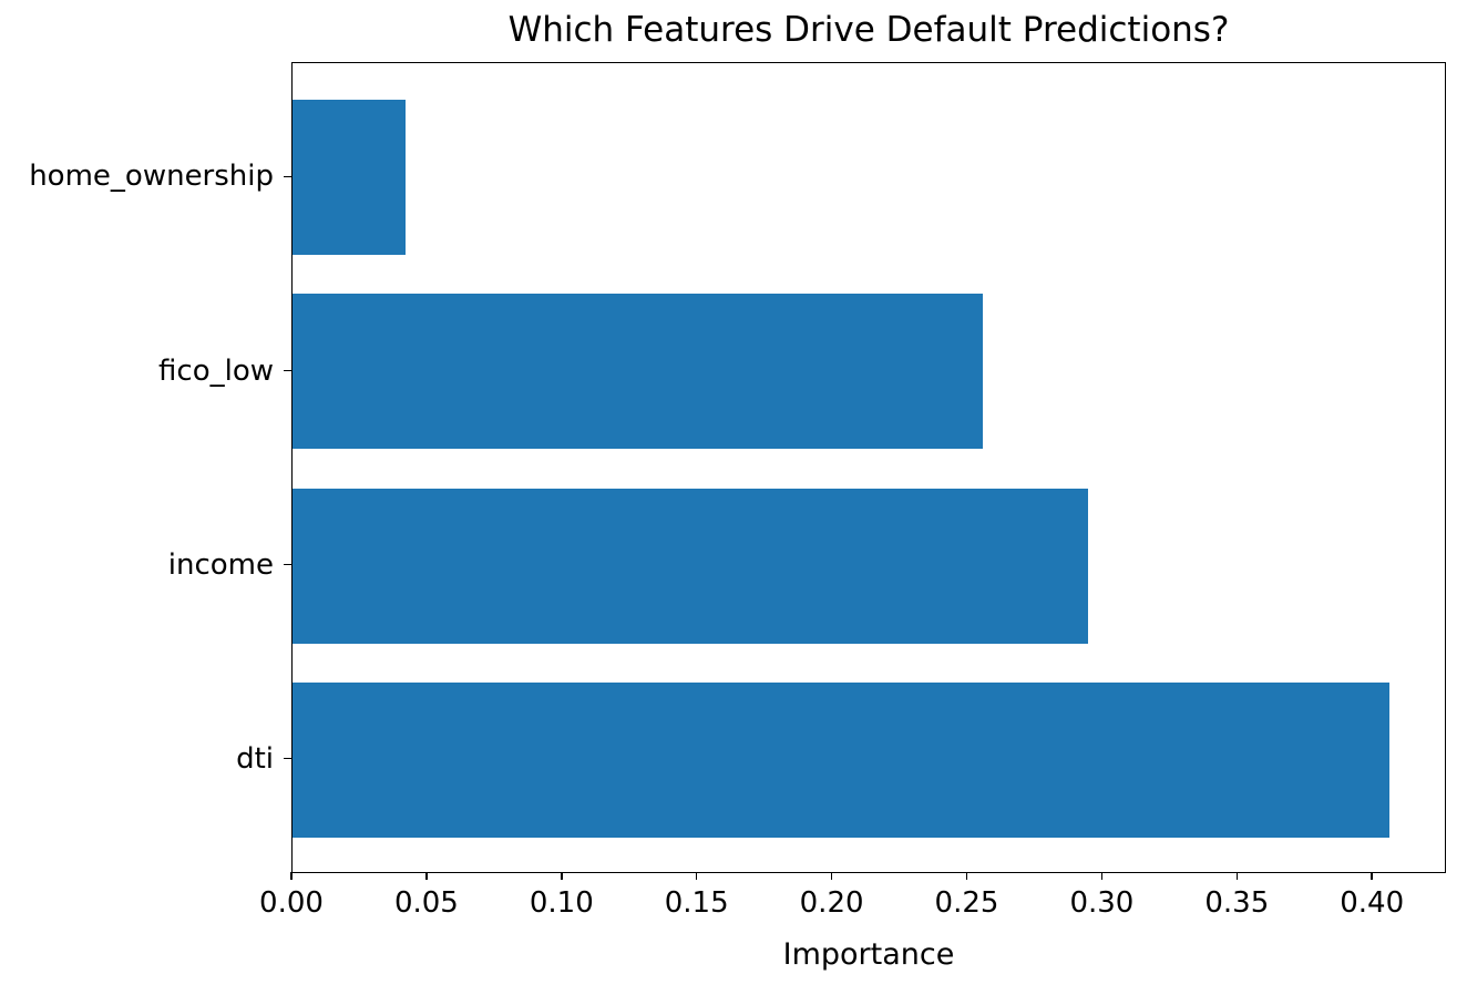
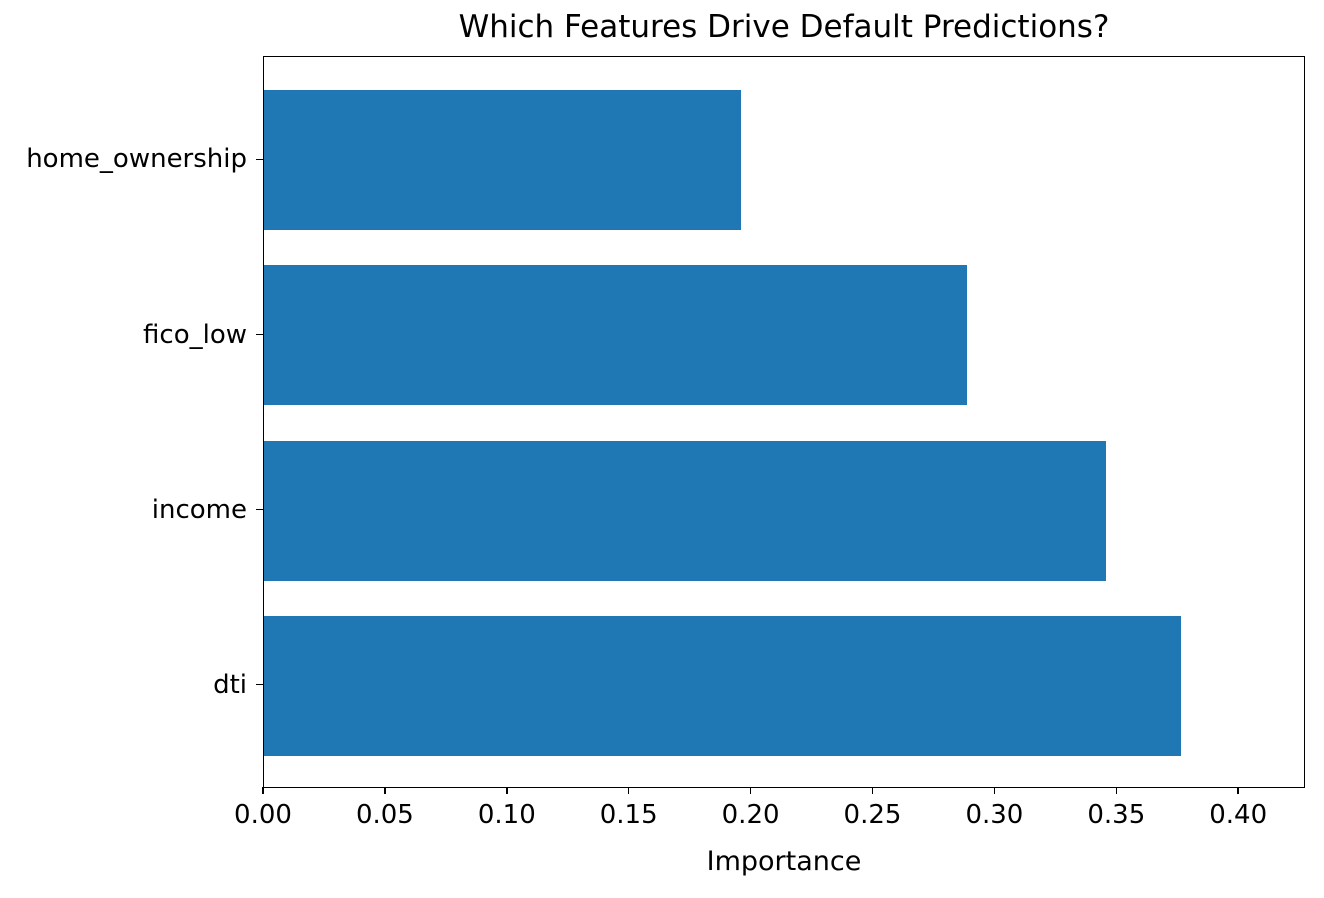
home_ownership: 0.042 -> 0.196
fico_low: 0.256 -> 0.289
income: 0.295 -> 0.346
dti: 0.407 -> 0.377
